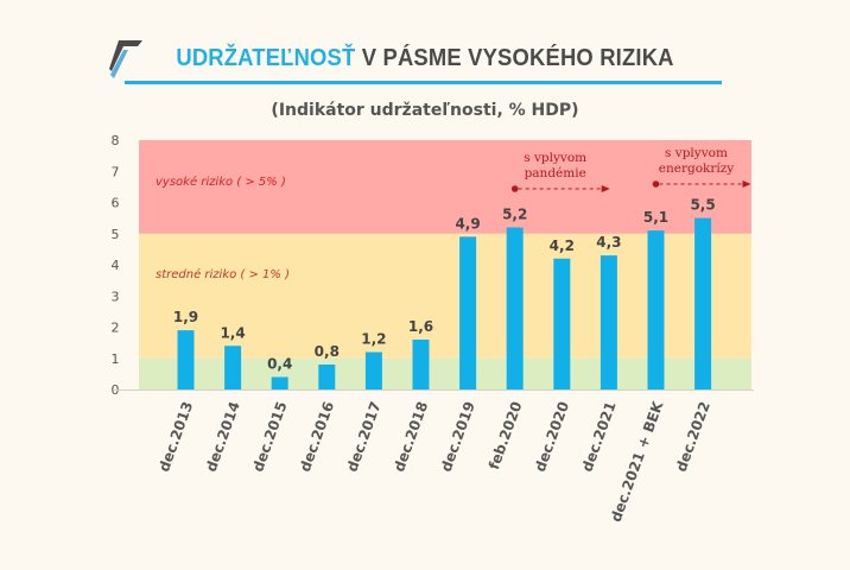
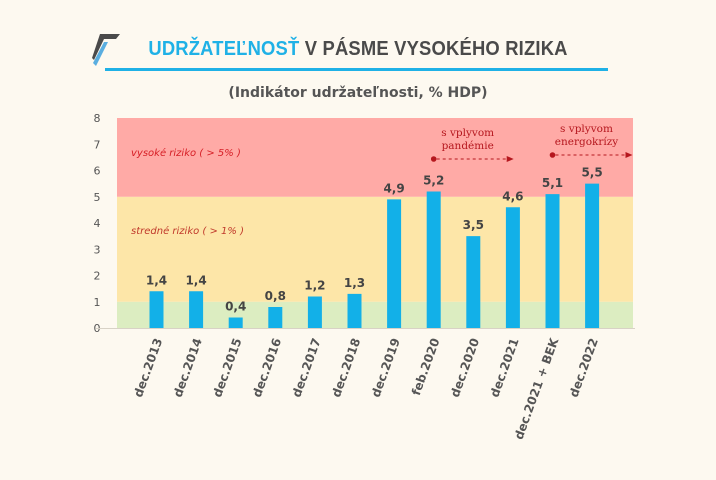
dec.2013: 1,9 -> 1,4
dec.2018: 1,6 -> 1,3
dec.2020: 4,2 -> 3,5
dec.2021: 4,3 -> 4,6
